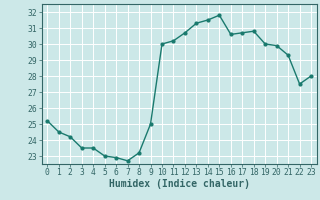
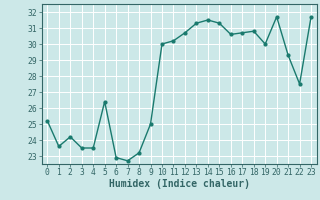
1: 24.5 -> 23.6
5: 23.0 -> 26.4
15: 31.8 -> 31.3
20: 29.9 -> 31.7
23: 28.0 -> 31.7
